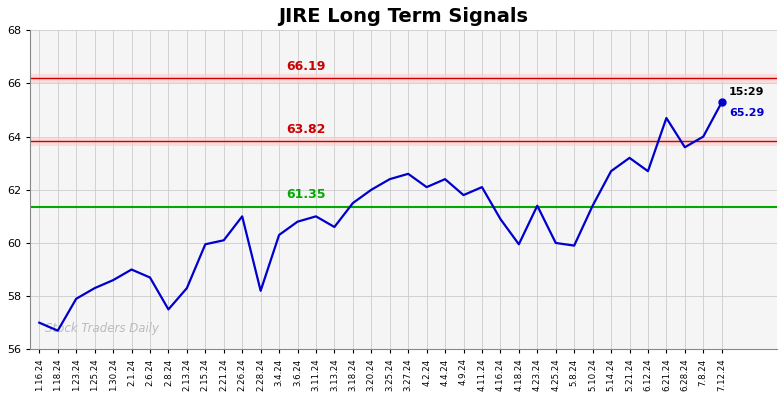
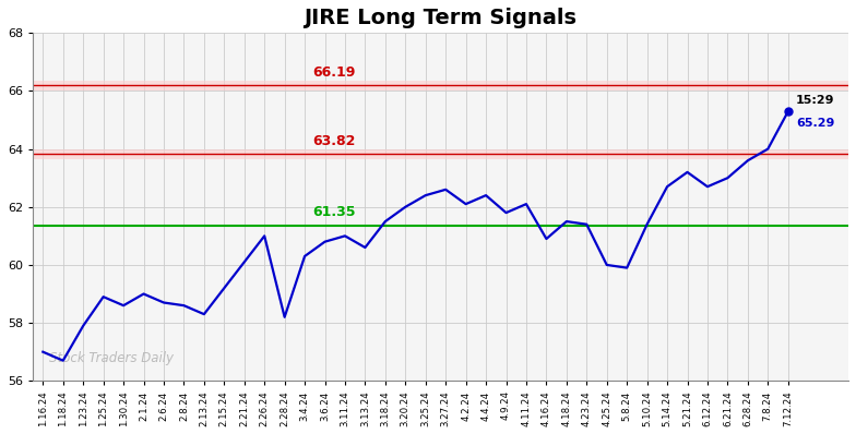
1.25.24: 58.30 -> 58.90
2.8.24: 57.50 -> 58.60
2.15.24: 59.95 -> 59.20
4.18.24: 59.95 -> 61.50
6.21.24: 64.70 -> 63.00
